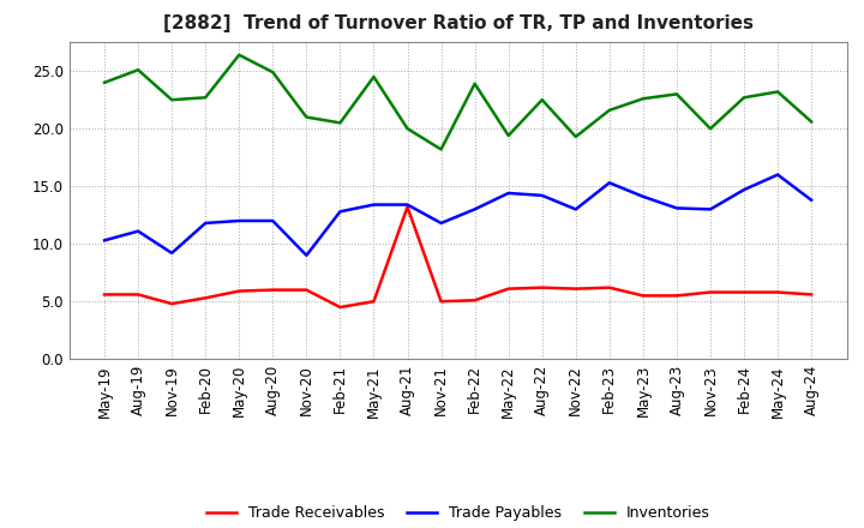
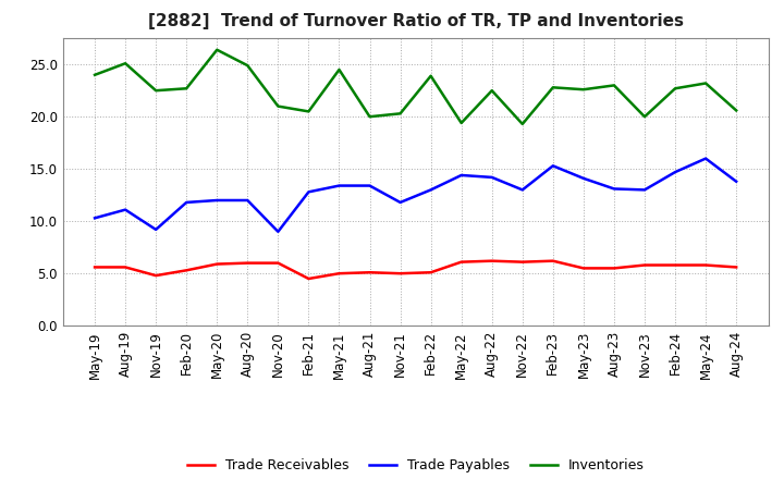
Trade Receivables/Aug-21: 13.2 -> 5.1
Inventories/Nov-21: 18.2 -> 20.3
Inventories/Feb-23: 21.6 -> 22.8
